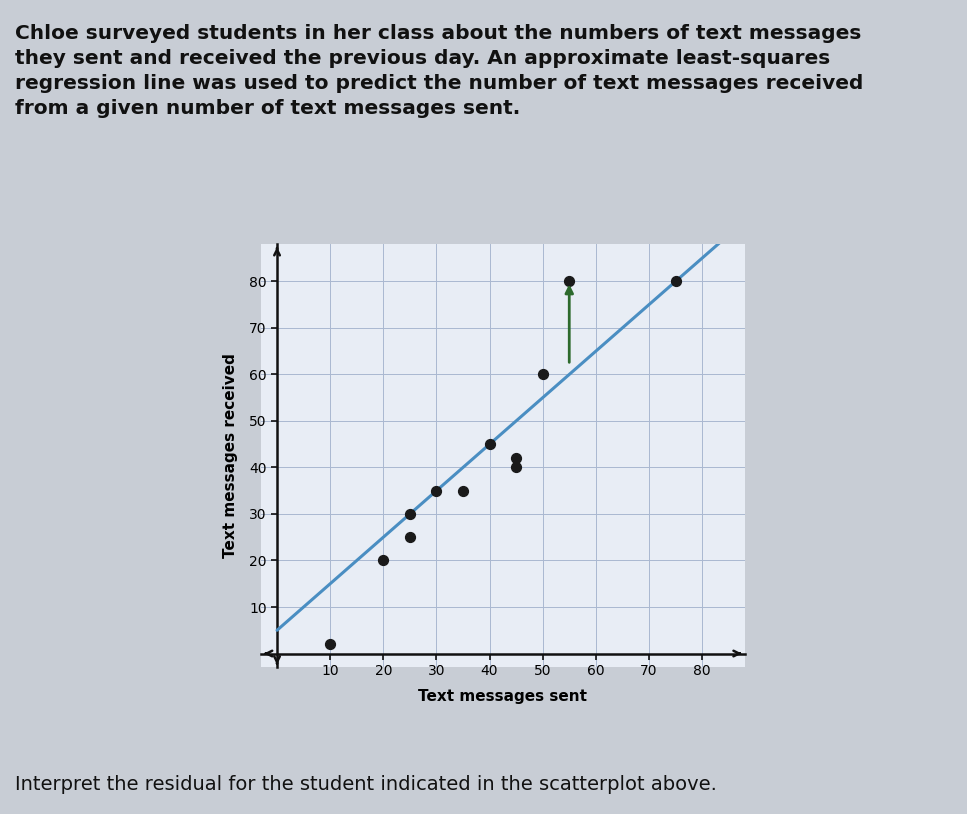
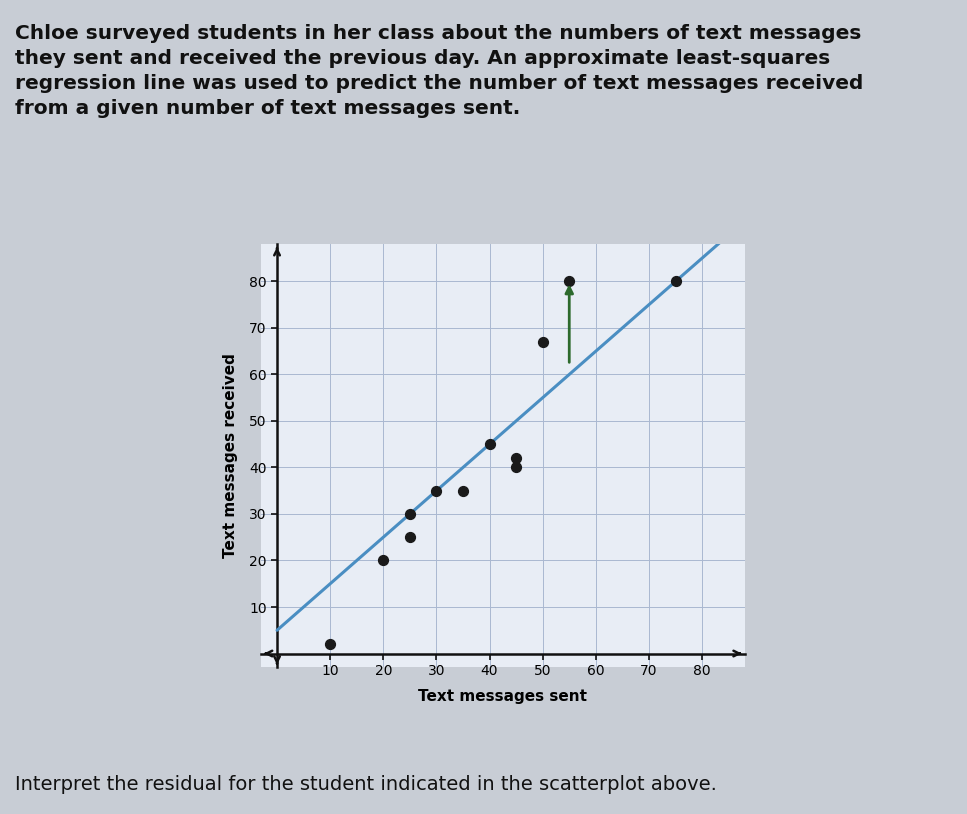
50: 60 -> 67
